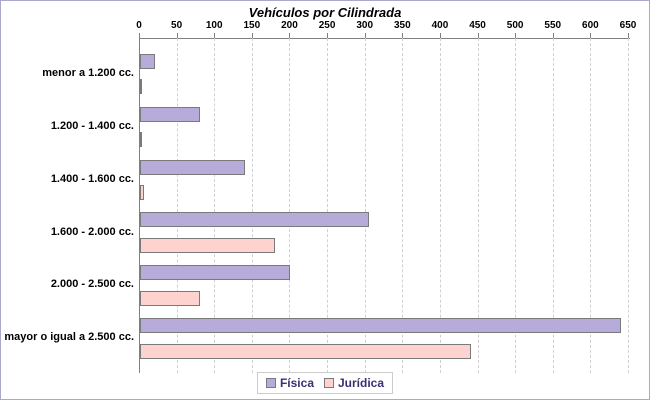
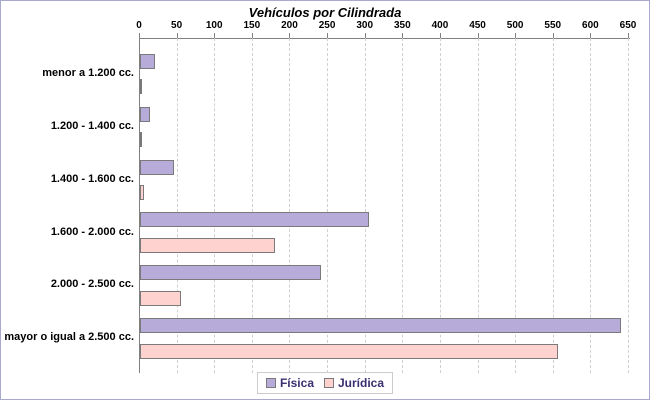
Física/1.200 - 1.400 cc.: 80 -> 10
Física/1.400 - 1.600 cc.: 140 -> 40
Física/2.000 - 2.500 cc.: 200 -> 240
Jurídica/2.000 - 2.500 cc.: 80 -> 60
Jurídica/mayor o igual a 2.500 cc.: 440 -> 560
